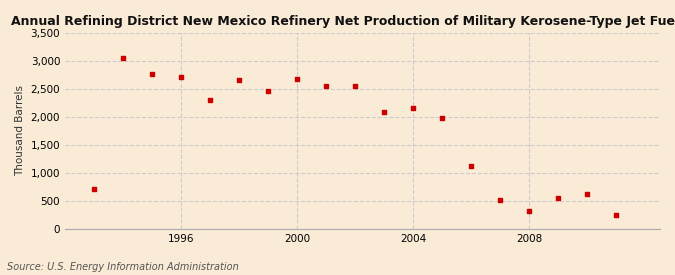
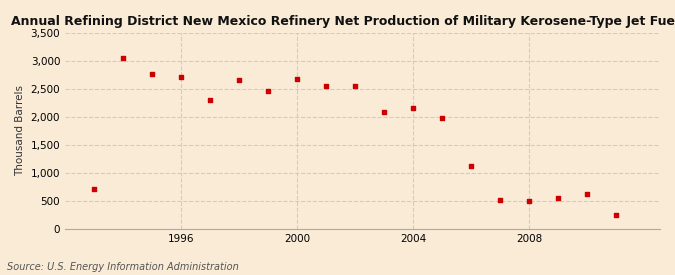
2008: 310 -> 500
